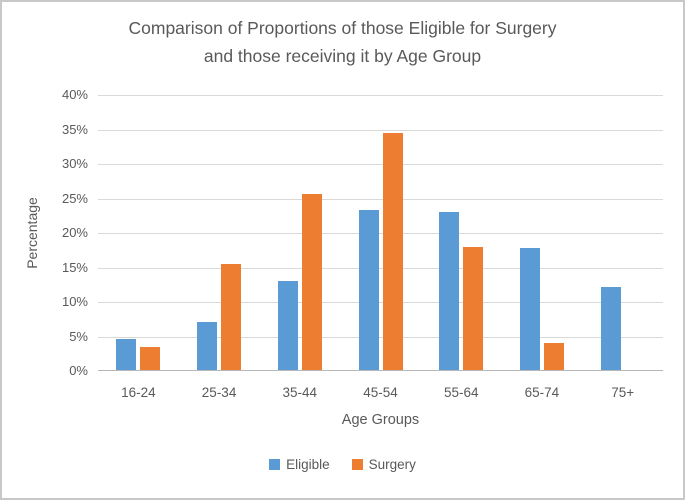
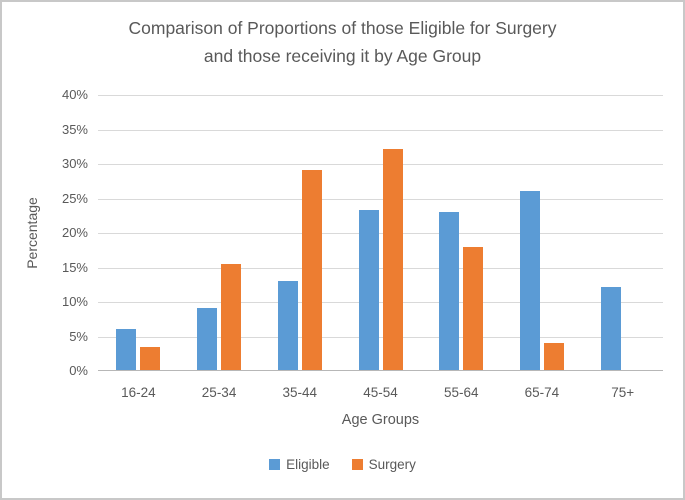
Eligible/16-24: 4% -> 6%
Eligible/25-34: 7% -> 9%
Surgery/35-44: 26% -> 29%
Surgery/45-54: 34% -> 32%
Eligible/65-74: 18% -> 26%
